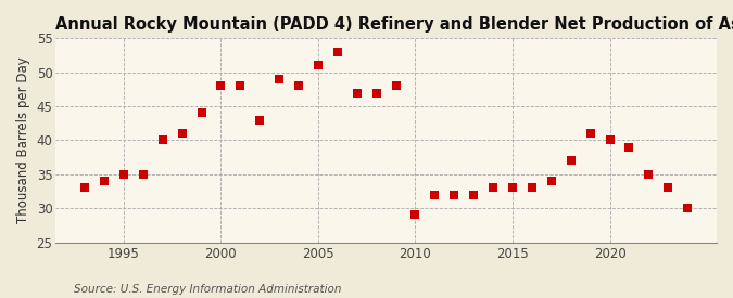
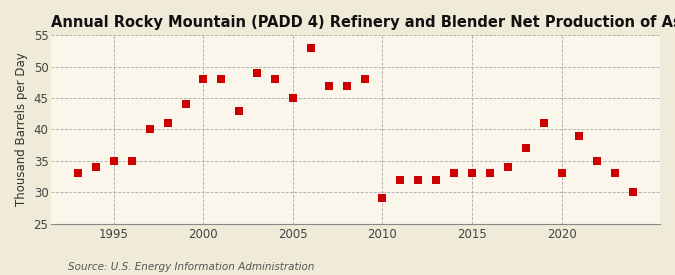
2005: 51 -> 45
2020: 40 -> 33
